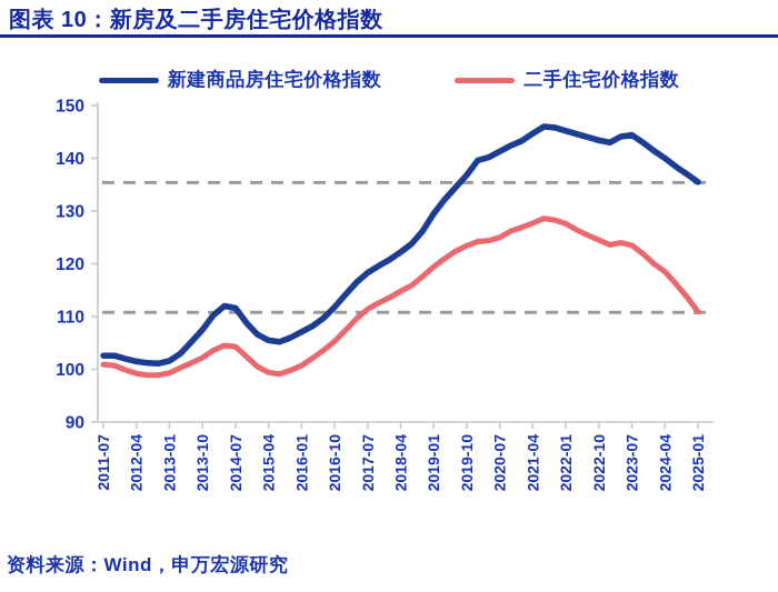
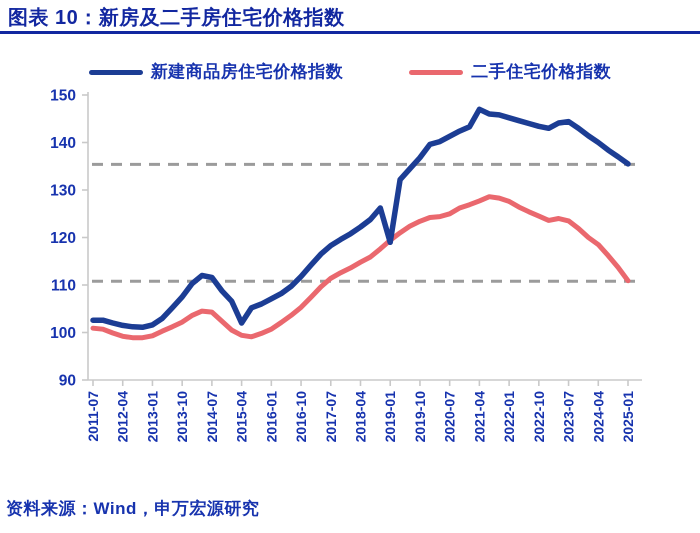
新建商品房住宅价格指数/2015-04: 106 -> 102
新建商品房住宅价格指数/2019-01: 130 -> 119
新建商品房住宅价格指数/2021-04: 145 -> 147
